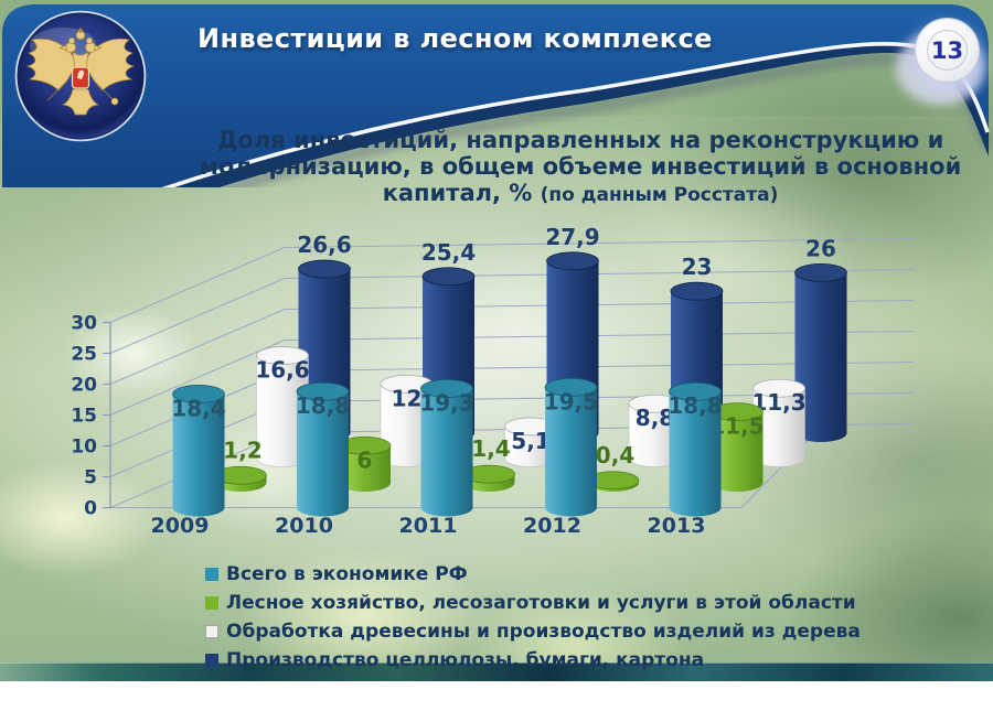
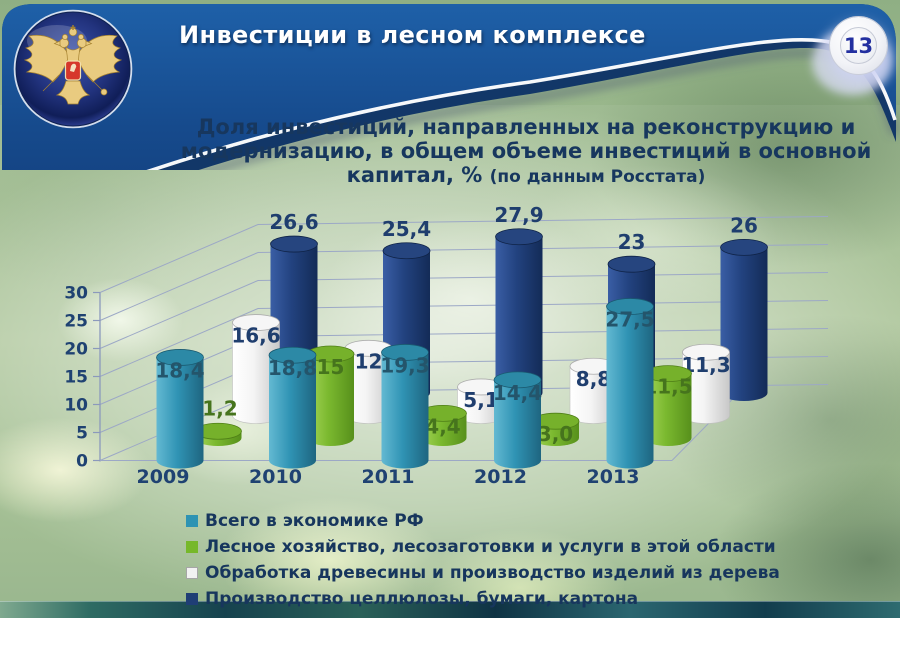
Лесное хозяйство, лесозаготовки и услуги в этой области/2010: 6 -> 15
Лесное хозяйство, лесозаготовки и услуги в этой области/2011: 1,4 -> 4,4
Всего в экономике РФ/2012: 19,5 -> 14,4
Лесное хозяйство, лесозаготовки и услуги в этой области/2012: 0,4 -> 3,0
Всего в экономике РФ/2013: 18,8 -> 27,5
